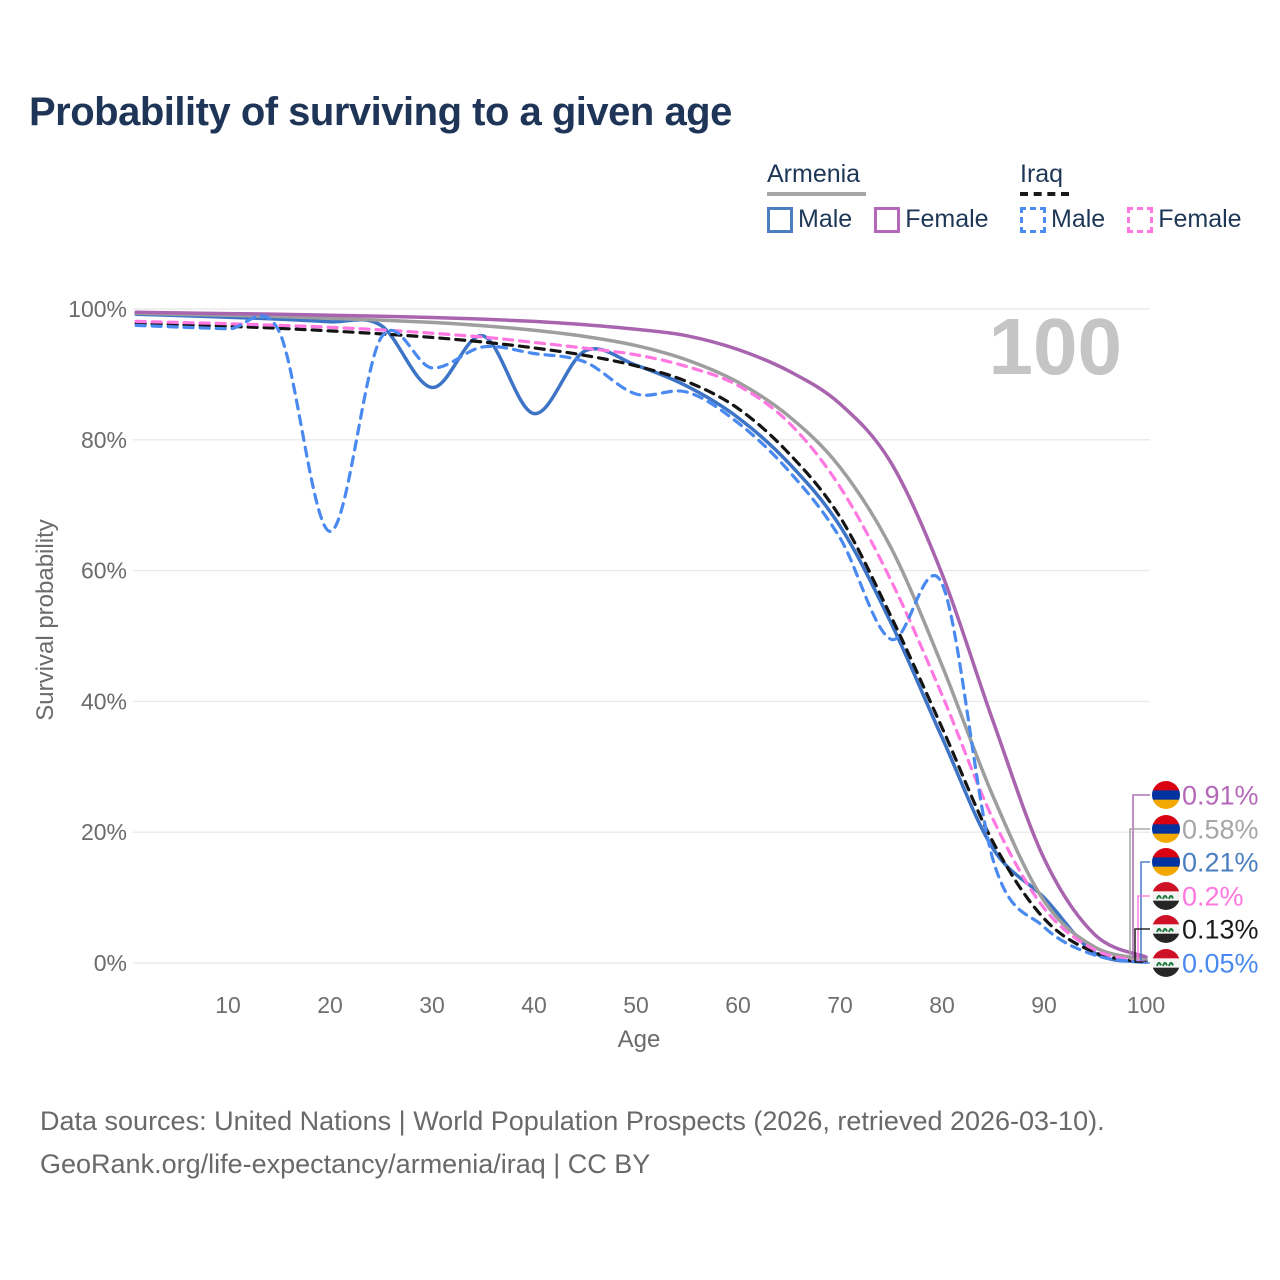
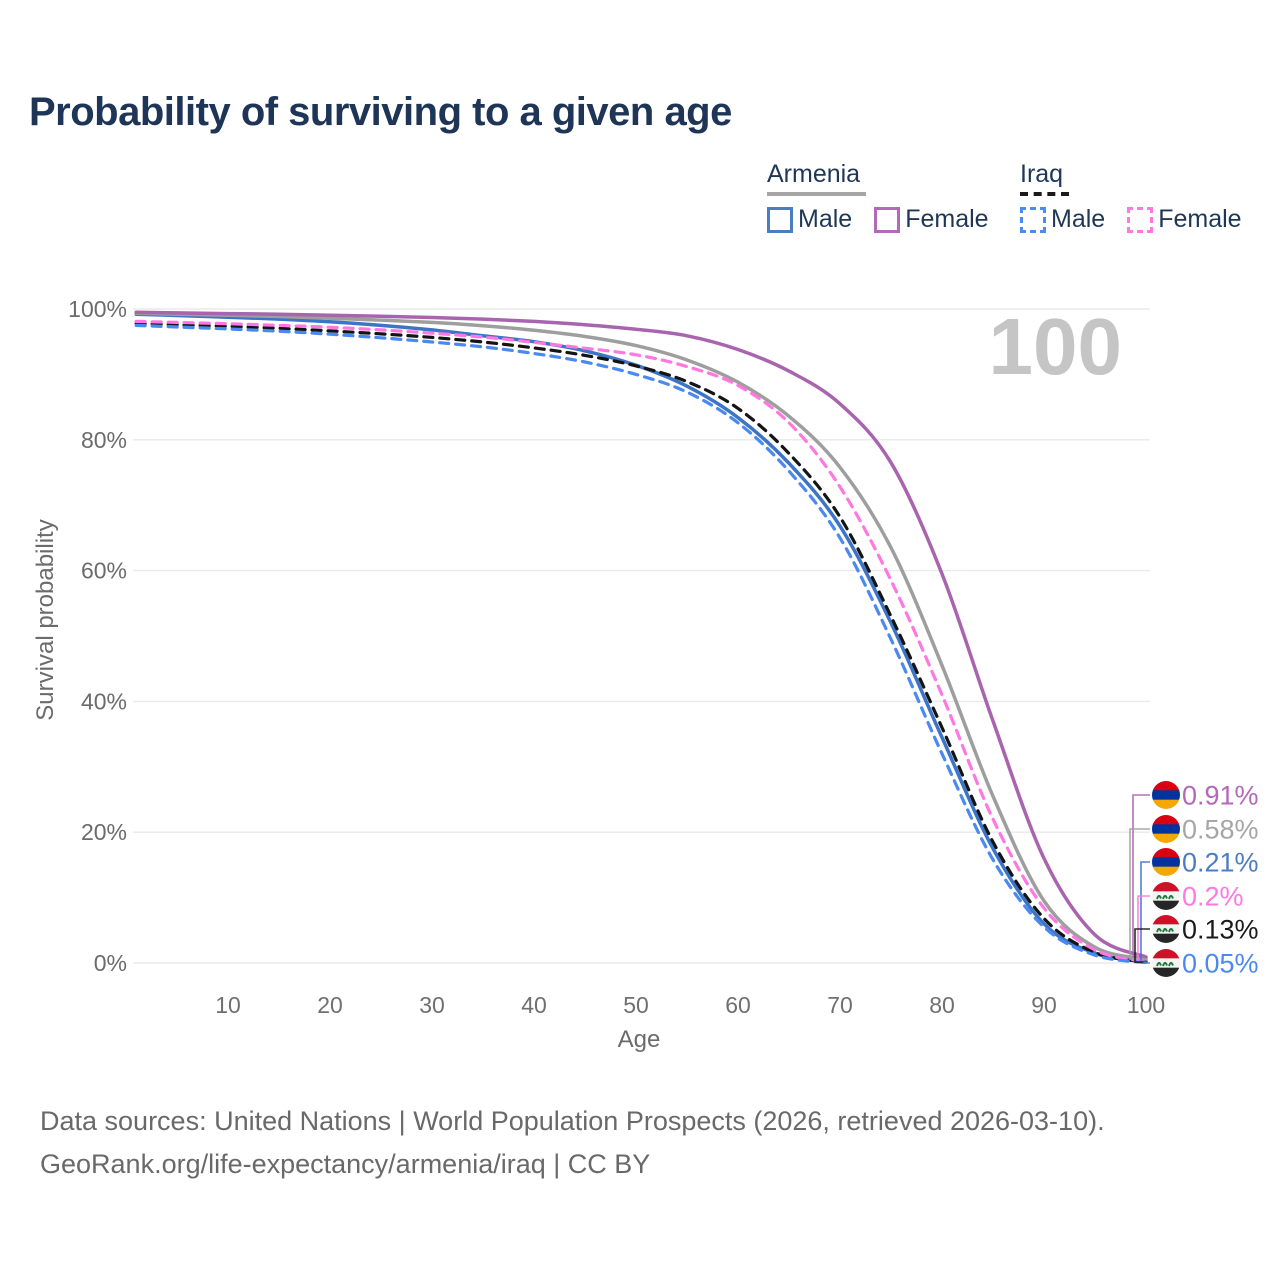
Iraq Male/20: 66% -> 96%
Armenia Male/30: 88% -> 97%
Iraq Male/30: 91% -> 95%
Armenia Male/40: 84% -> 95%
Iraq Male/50: 87% -> 90%
Iraq Male/80: 58% -> 32%
Armenia Male/90: 10% -> 6%
